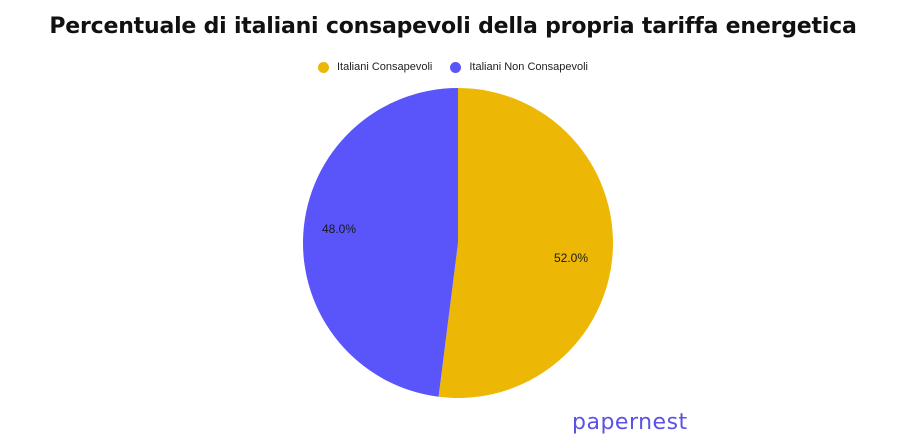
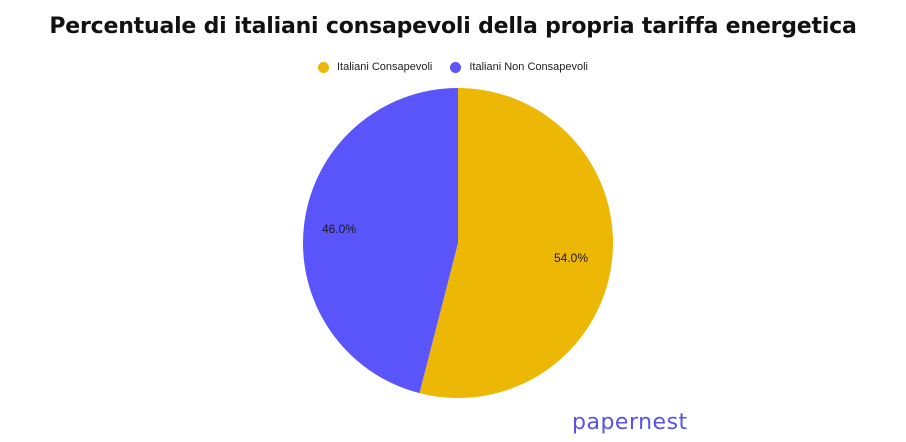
Italiani Consapevoli: 52.0% -> 54.0%
Italiani Non Consapevoli: 48.0% -> 46.0%
